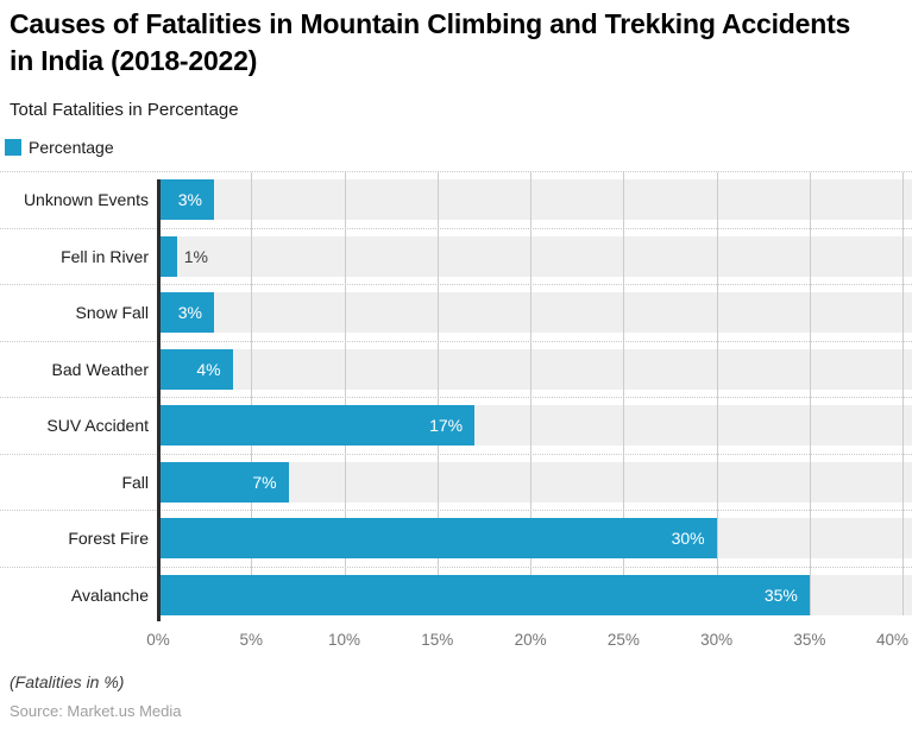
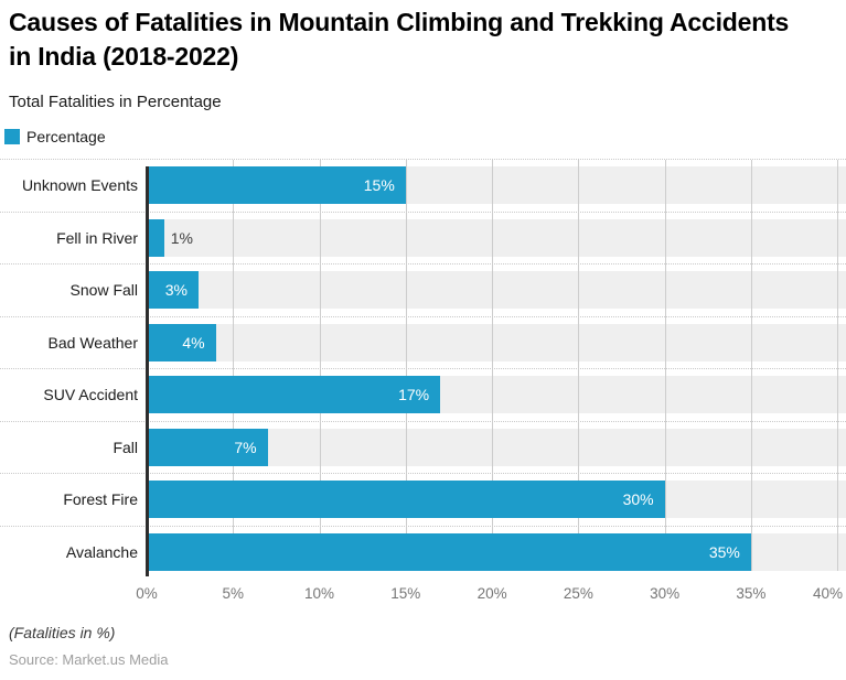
Unknown Events: 3% -> 15%
